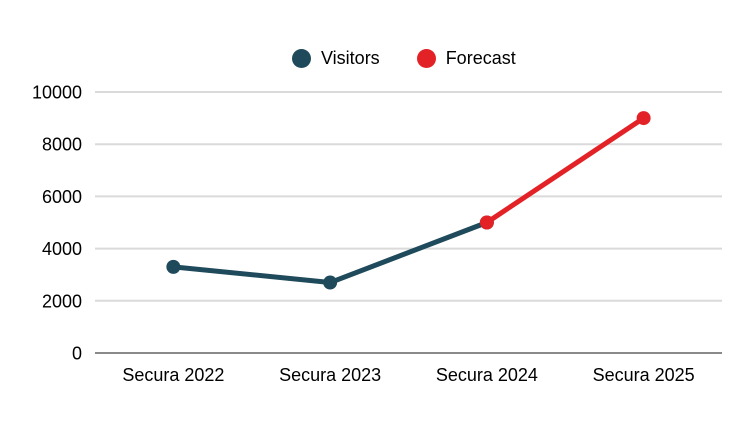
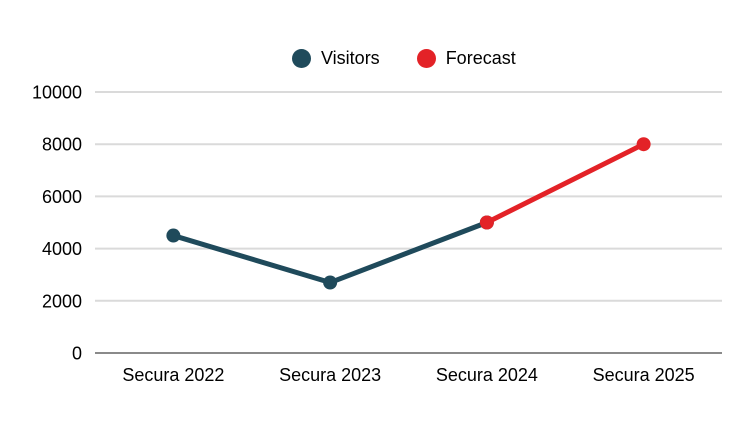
Visitors/Secura 2022: 3300 -> 4500
Forecast/Secura 2025: 9000 -> 8000
